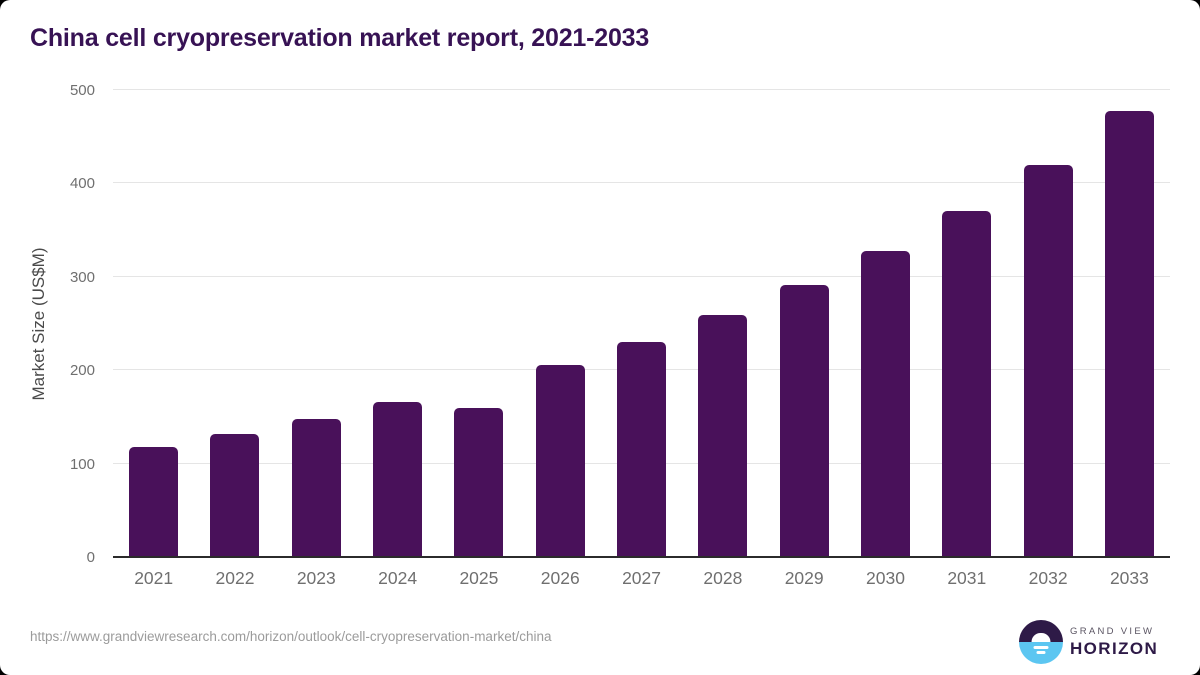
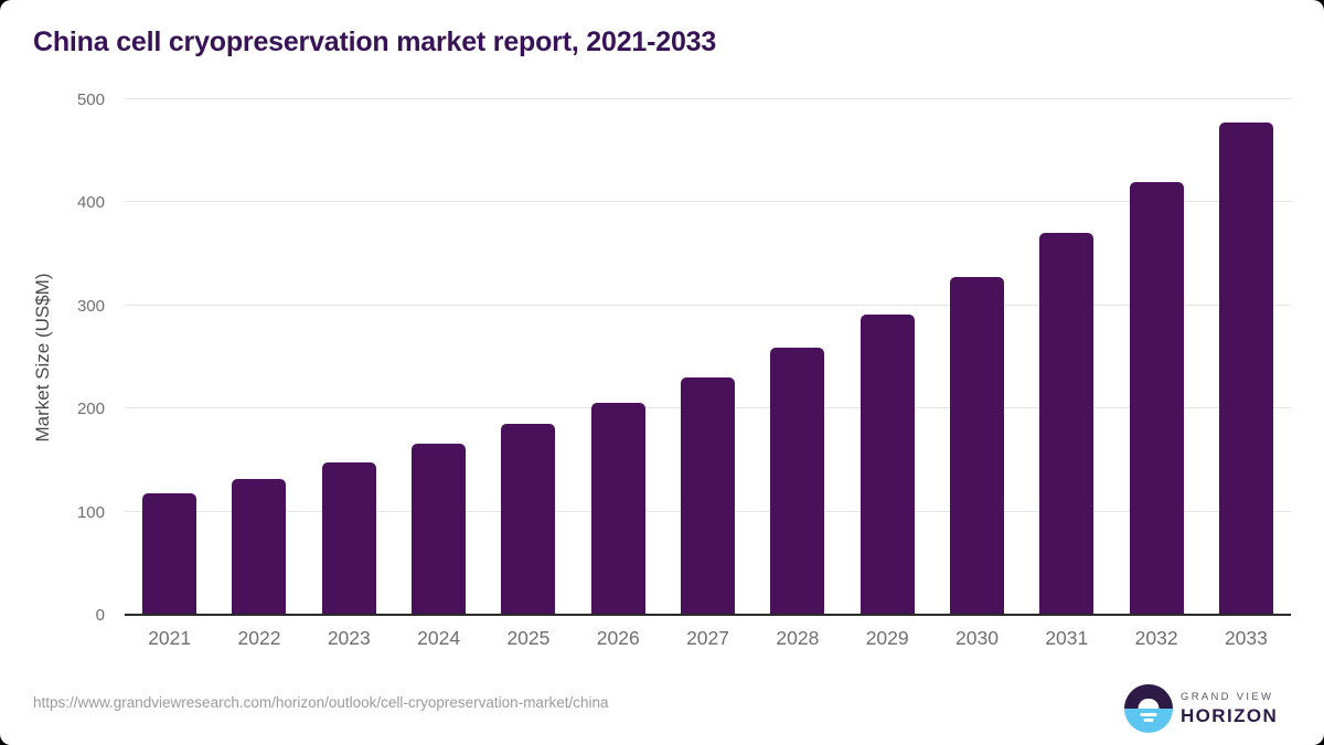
2025: 160 -> 180
